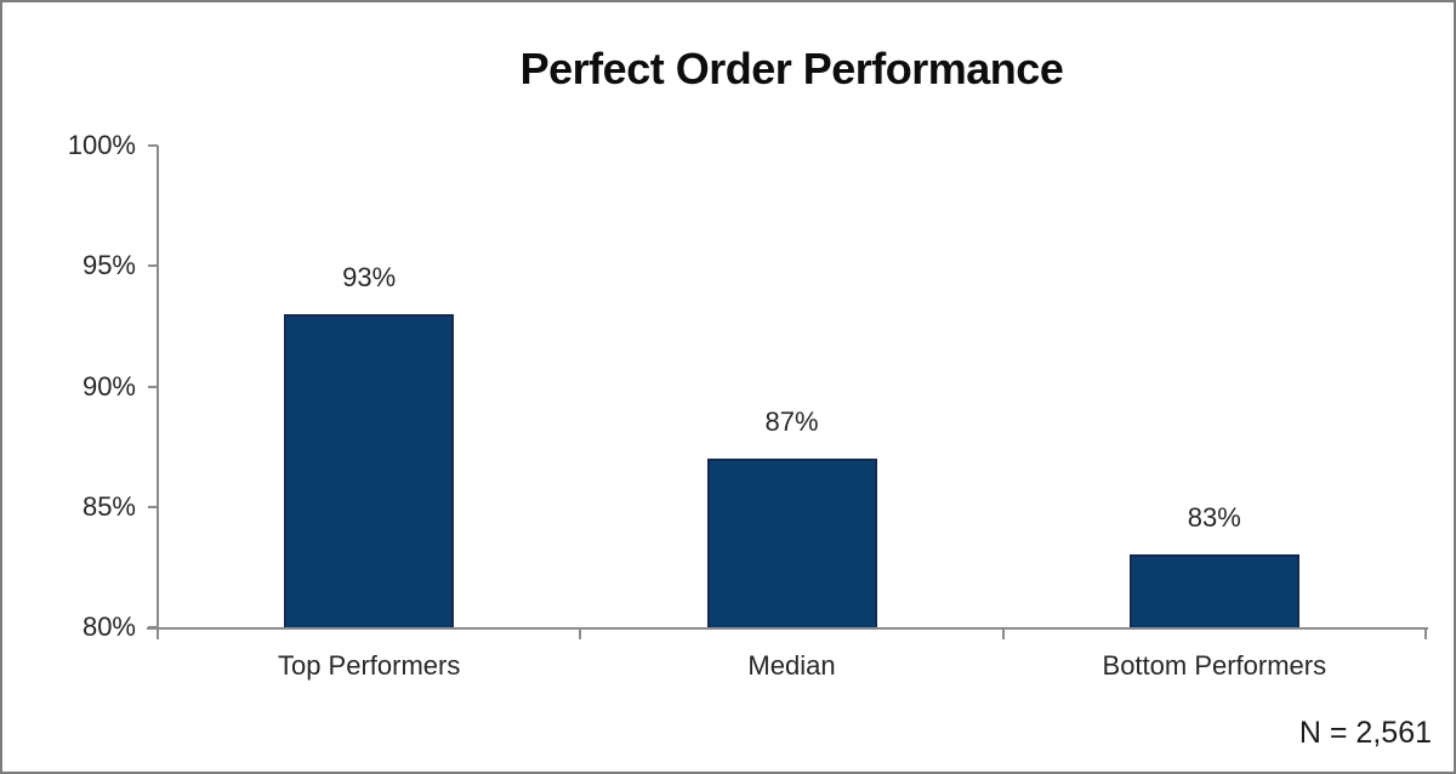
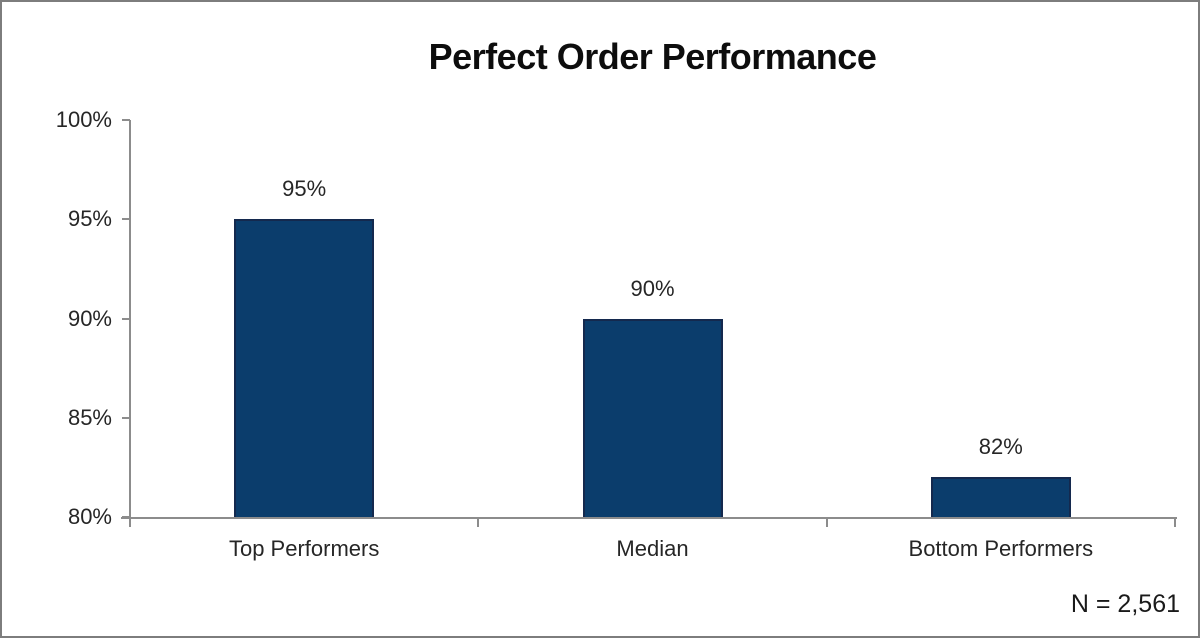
Top Performers: 93% -> 95%
Median: 87% -> 90%
Bottom Performers: 83% -> 82%
